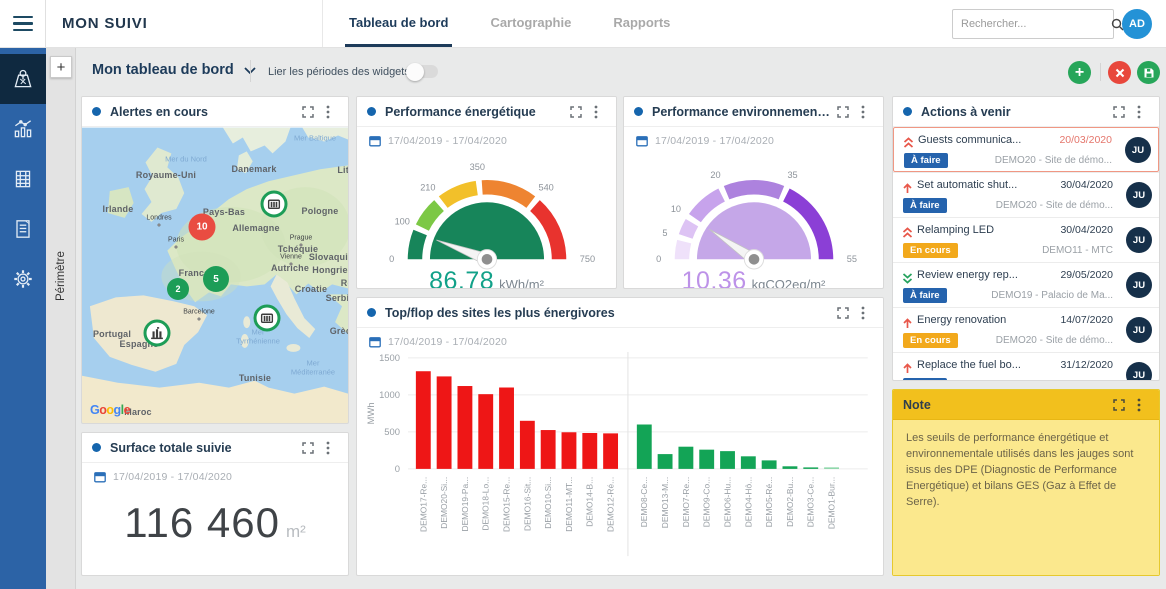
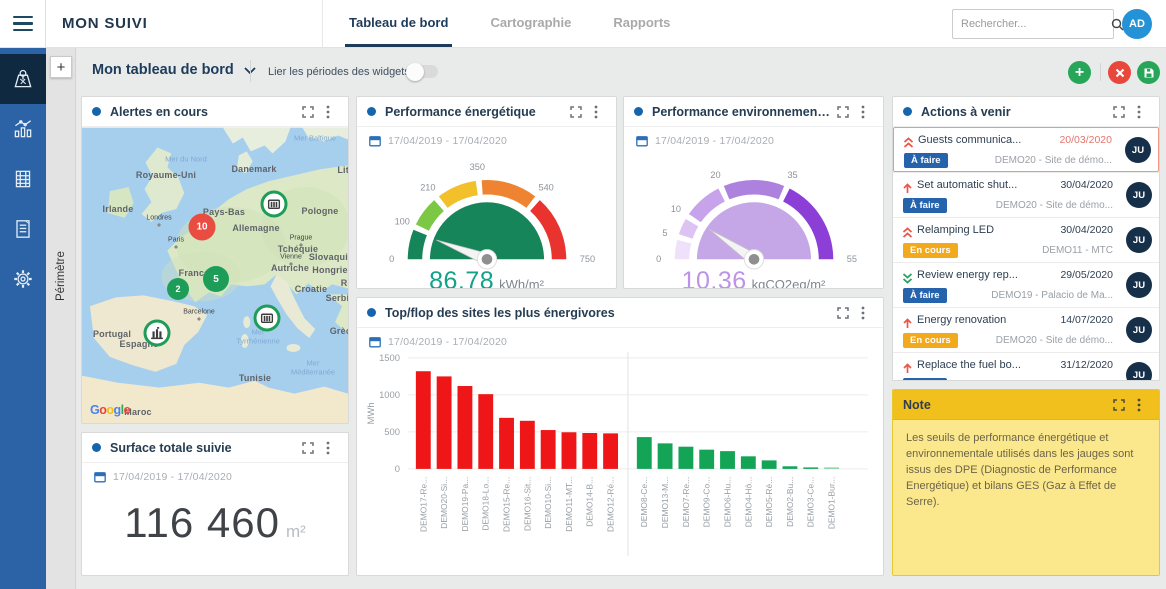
DEMO15-Re...: 1100 -> 700
DEMO8-Ce...: 600 -> 400
DEMO13-M...: 200 -> 300
